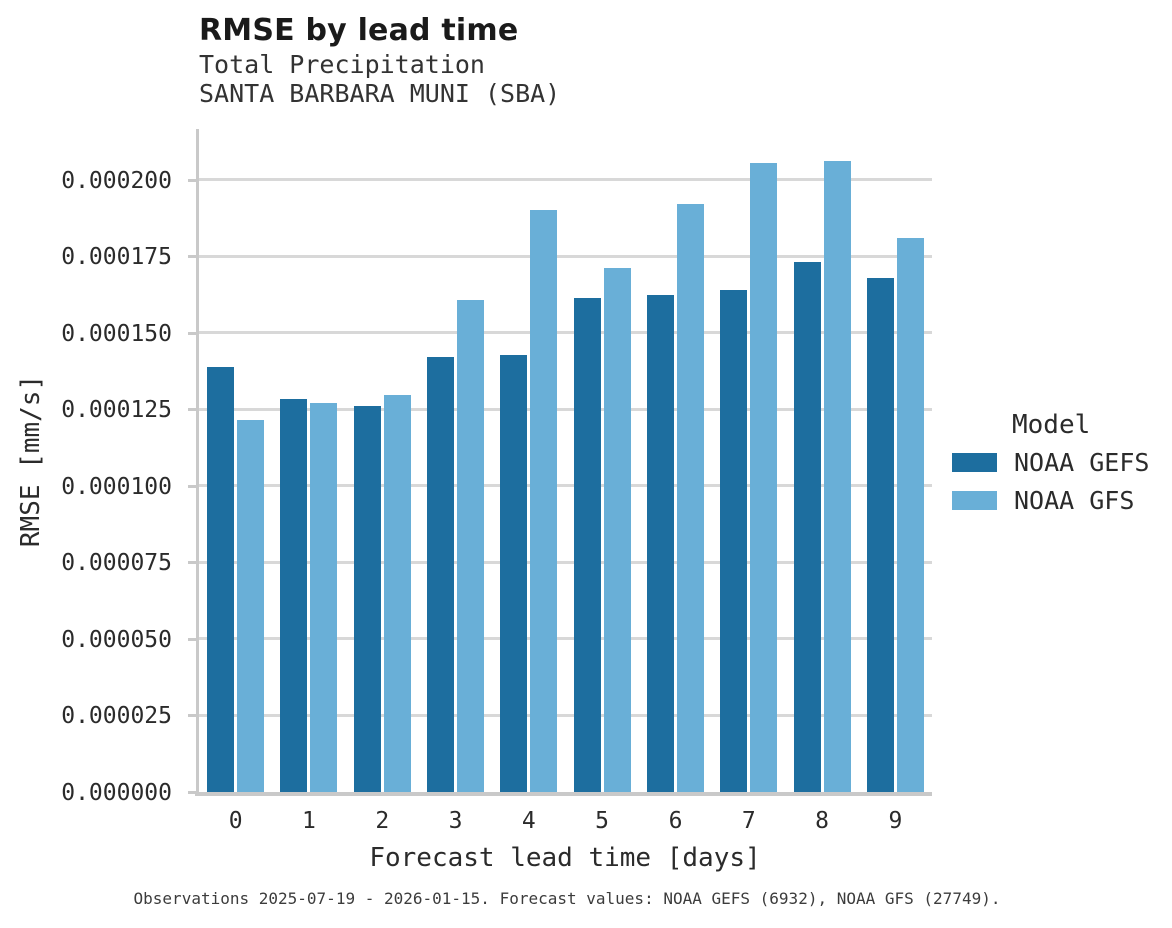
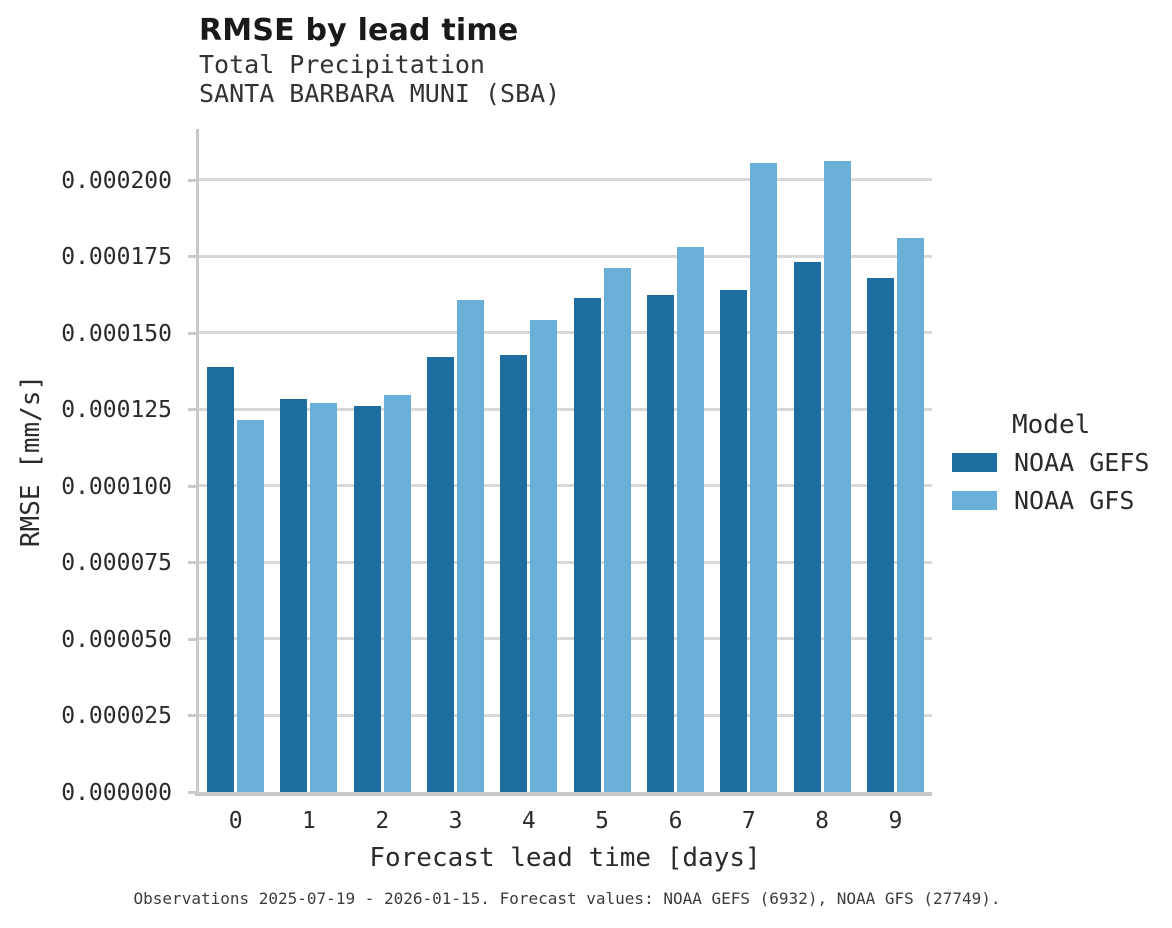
NOAA GFS/4: 0.000190 -> 0.000154
NOAA GFS/6: 0.000192 -> 0.000178
